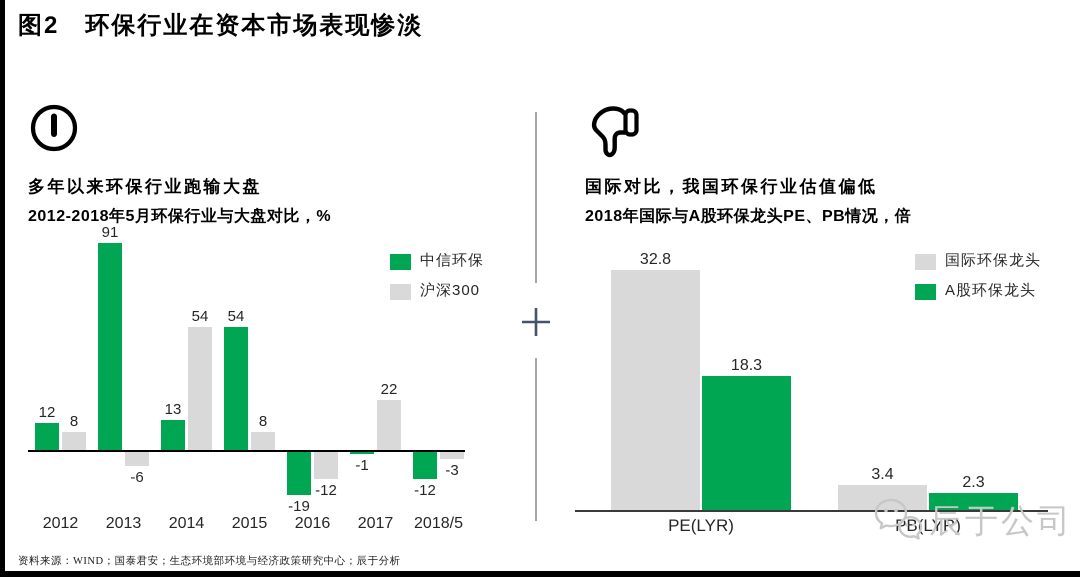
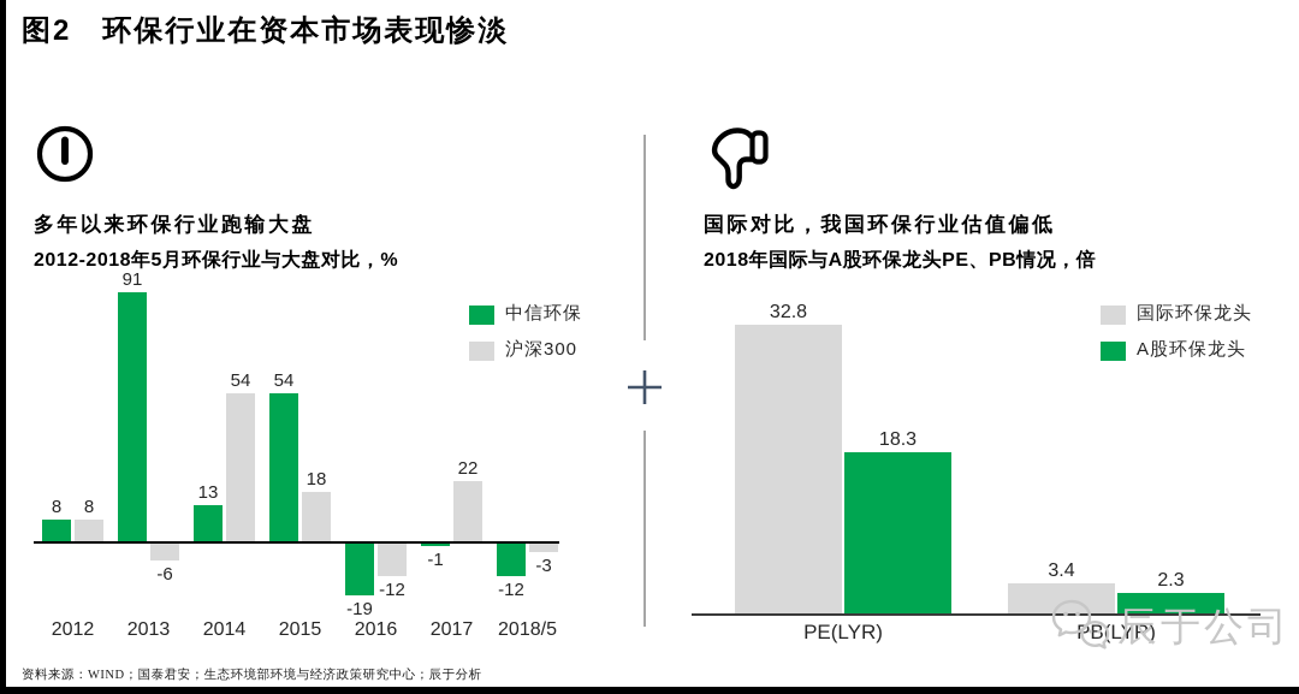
2012-2018年5月环保行业与大盘对比，%/中信环保/2012: 12 -> 8
2012-2018年5月环保行业与大盘对比，%/沪深300/2015: 8 -> 18
